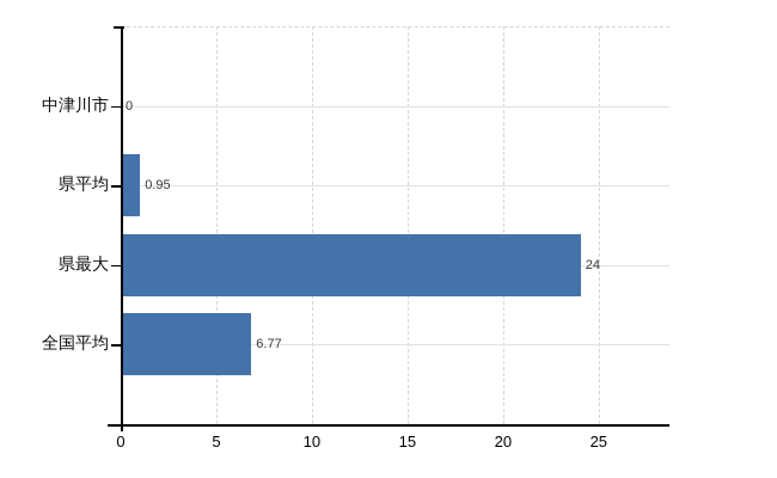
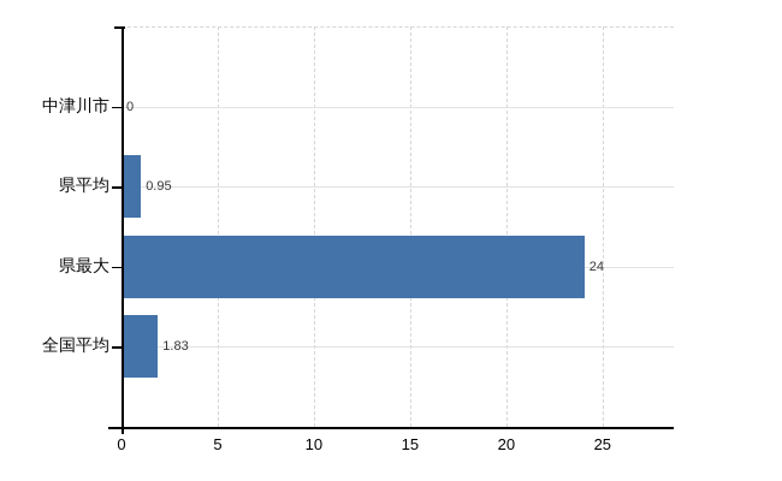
全国平均: 6.77 -> 1.83
